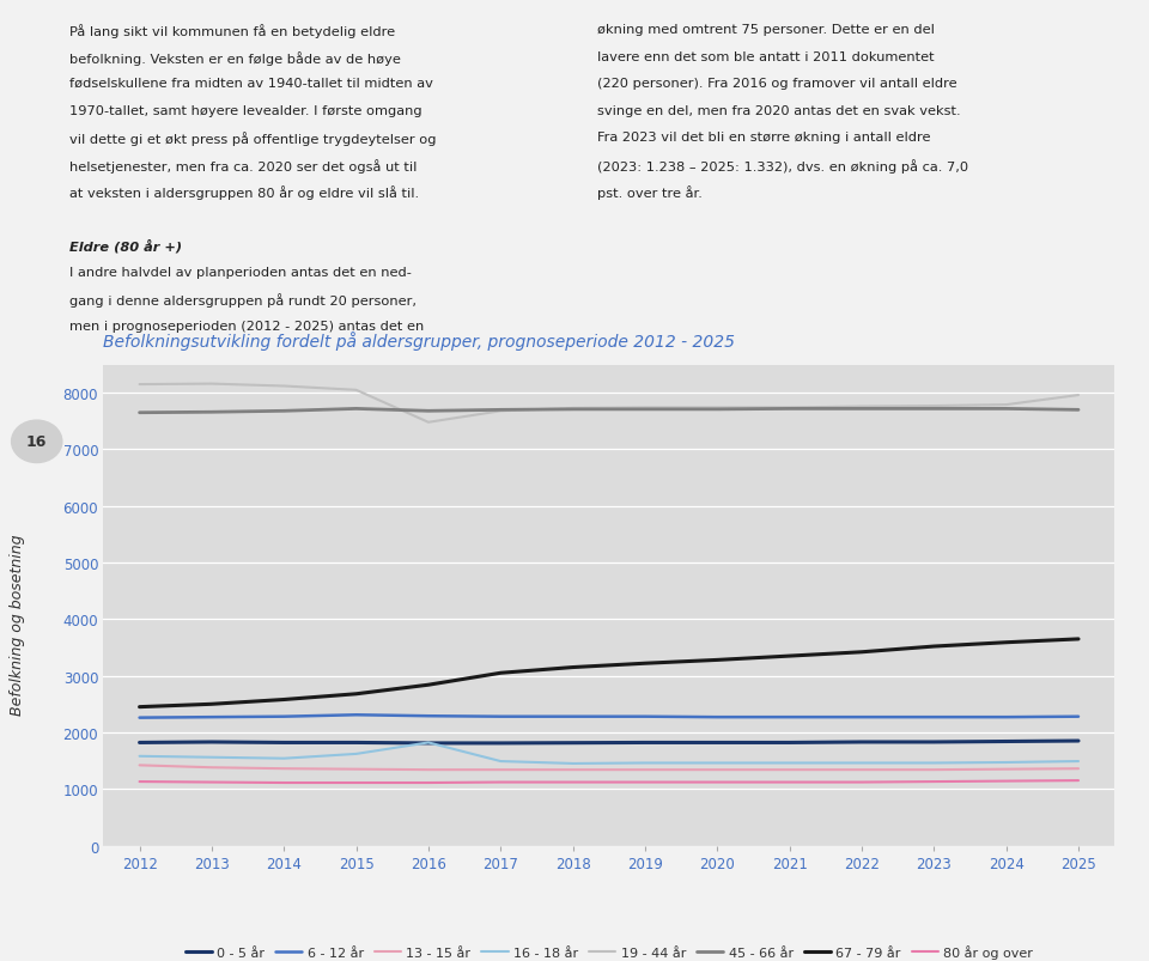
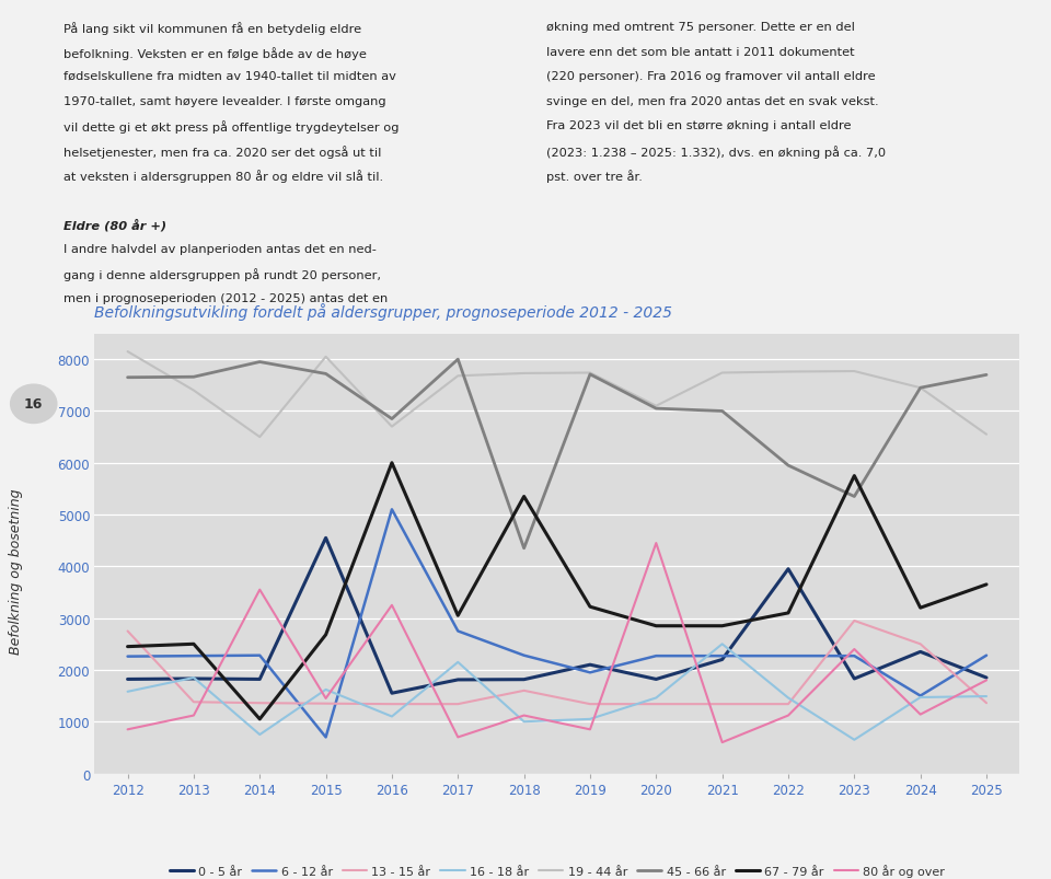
13 - 15 år/2012: 1420 -> 2750
80 år og over/2012: 1130 -> 850
16 - 18 år/2013: 1560 -> 1850
19 - 44 år/2013: 8160 -> 7400
16 - 18 år/2014: 1540 -> 750
19 - 44 år/2014: 8120 -> 6500
45 - 66 år/2014: 7680 -> 7950
67 - 79 år/2014: 2580 -> 1050
80 år og over/2014: 1110 -> 3550
0 - 5 år/2015: 1820 -> 4550
6 - 12 år/2015: 2310 -> 700
80 år og over/2015: 1110 -> 1450
0 - 5 år/2016: 1810 -> 1550
6 - 12 år/2016: 2290 -> 5100
16 - 18 år/2016: 1820 -> 1100
19 - 44 år/2016: 7480 -> 6700
45 - 66 år/2016: 7680 -> 6850
67 - 79 år/2016: 2840 -> 6000
80 år og over/2016: 1110 -> 3250
6 - 12 år/2017: 2280 -> 2750
16 - 18 år/2017: 1490 -> 2150
45 - 66 år/2017: 7700 -> 8000
80 år og over/2017: 1120 -> 700
13 - 15 år/2018: 1340 -> 1600
16 - 18 år/2018: 1450 -> 1000
45 - 66 år/2018: 7710 -> 4350
67 - 79 år/2018: 3150 -> 5350
0 - 5 år/2019: 1820 -> 2100
6 - 12 år/2019: 2280 -> 1950
16 - 18 år/2019: 1460 -> 1050
80 år og over/2019: 1120 -> 850
19 - 44 år/2020: 7740 -> 7100
45 - 66 år/2020: 7710 -> 7050
67 - 79 år/2020: 3280 -> 2850
80 år og over/2020: 1120 -> 4450
0 - 5 år/2021: 1820 -> 2200
16 - 18 år/2021: 1460 -> 2500
45 - 66 år/2021: 7720 -> 7000
67 - 79 år/2021: 3350 -> 2850
80 år og over/2021: 1120 -> 600
0 - 5 år/2022: 1830 -> 3950
45 - 66 år/2022: 7720 -> 5950
67 - 79 år/2022: 3420 -> 3100
13 - 15 år/2023: 1340 -> 2950
16 - 18 år/2023: 1460 -> 650
45 - 66 år/2023: 7720 -> 5350
67 - 79 år/2023: 3520 -> 5750
80 år og over/2023: 1130 -> 2400
0 - 5 år/2024: 1840 -> 2350
6 - 12 år/2024: 2270 -> 1500
13 - 15 år/2024: 1350 -> 2500
19 - 44 år/2024: 7790 -> 7450
45 - 66 år/2024: 7720 -> 7450
67 - 79 år/2024: 3590 -> 3200
19 - 44 år/2025: 7960 -> 6550
80 år og over/2025: 1150 -> 1800
